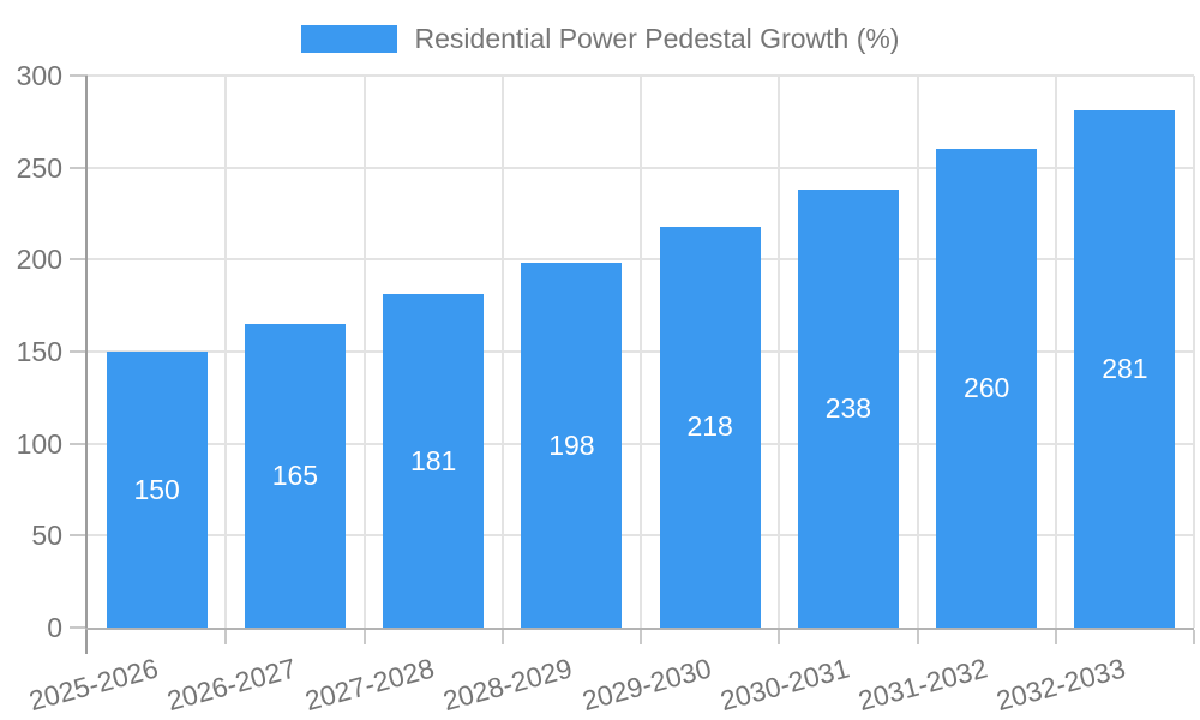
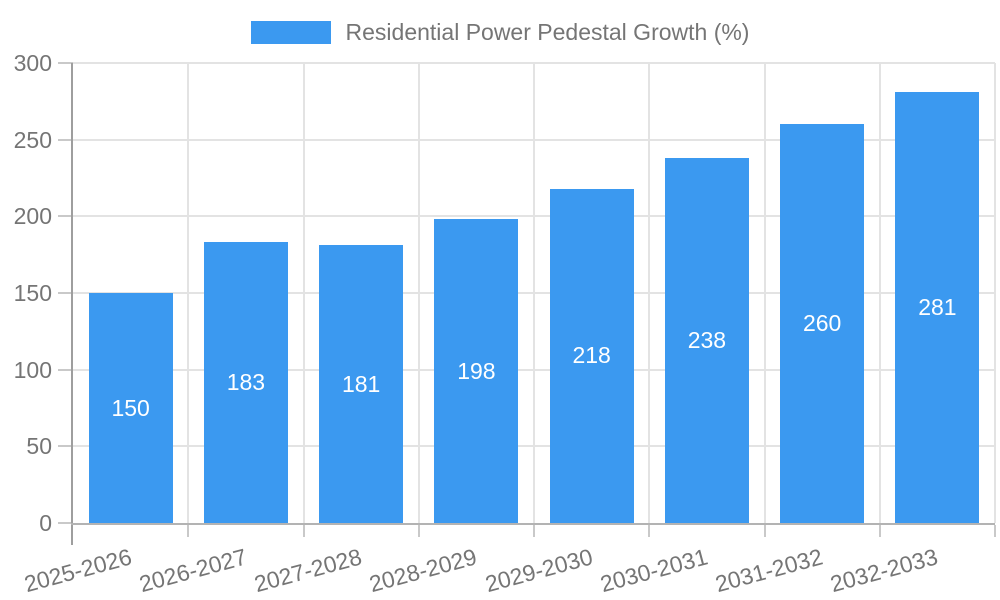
2026-2027: 165 -> 183
